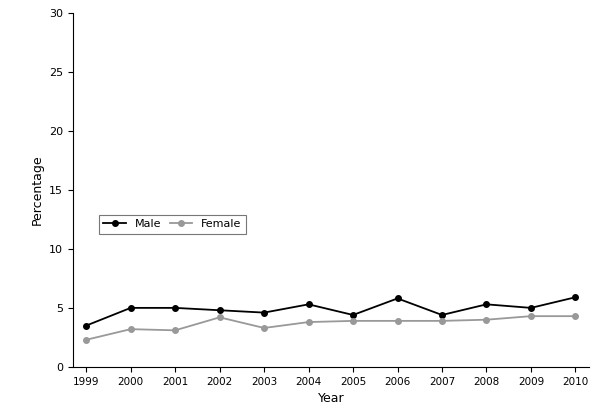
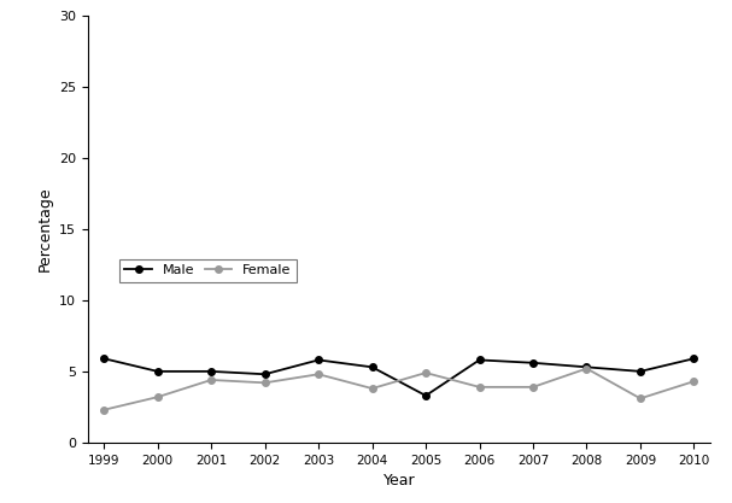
Male/1999: 3.5 -> 5.9
Female/2001: 3.1 -> 4.4
Male/2003: 4.6 -> 5.8
Female/2003: 3.3 -> 4.8
Male/2005: 4.4 -> 3.3
Female/2005: 3.9 -> 4.9
Male/2007: 4.4 -> 5.6
Female/2008: 4.0 -> 5.2
Female/2009: 4.3 -> 3.1
